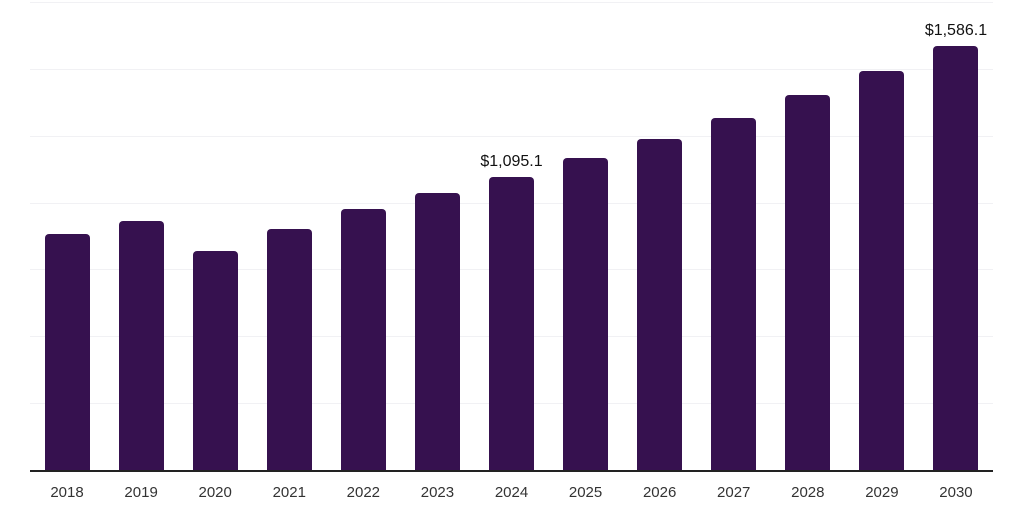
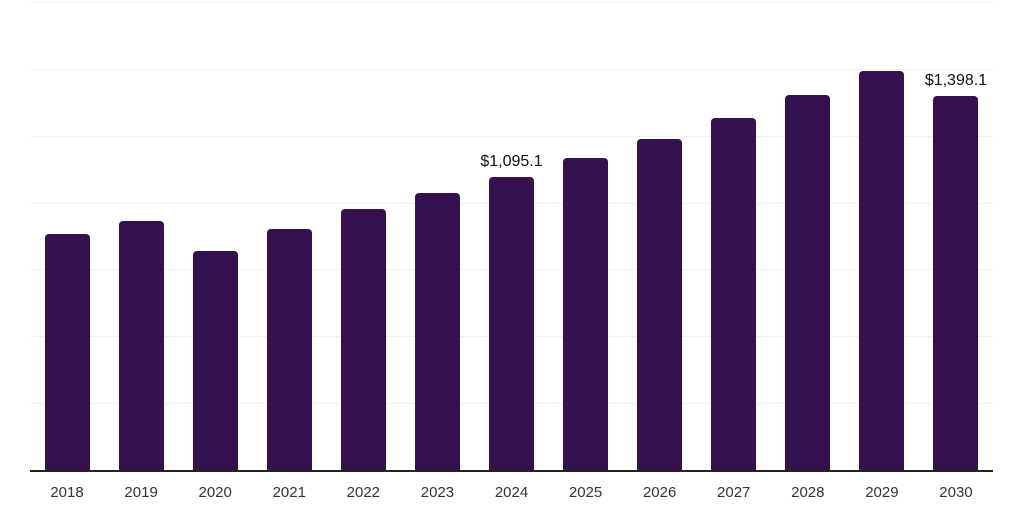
2030: $1,586.1 -> $1,398.1
